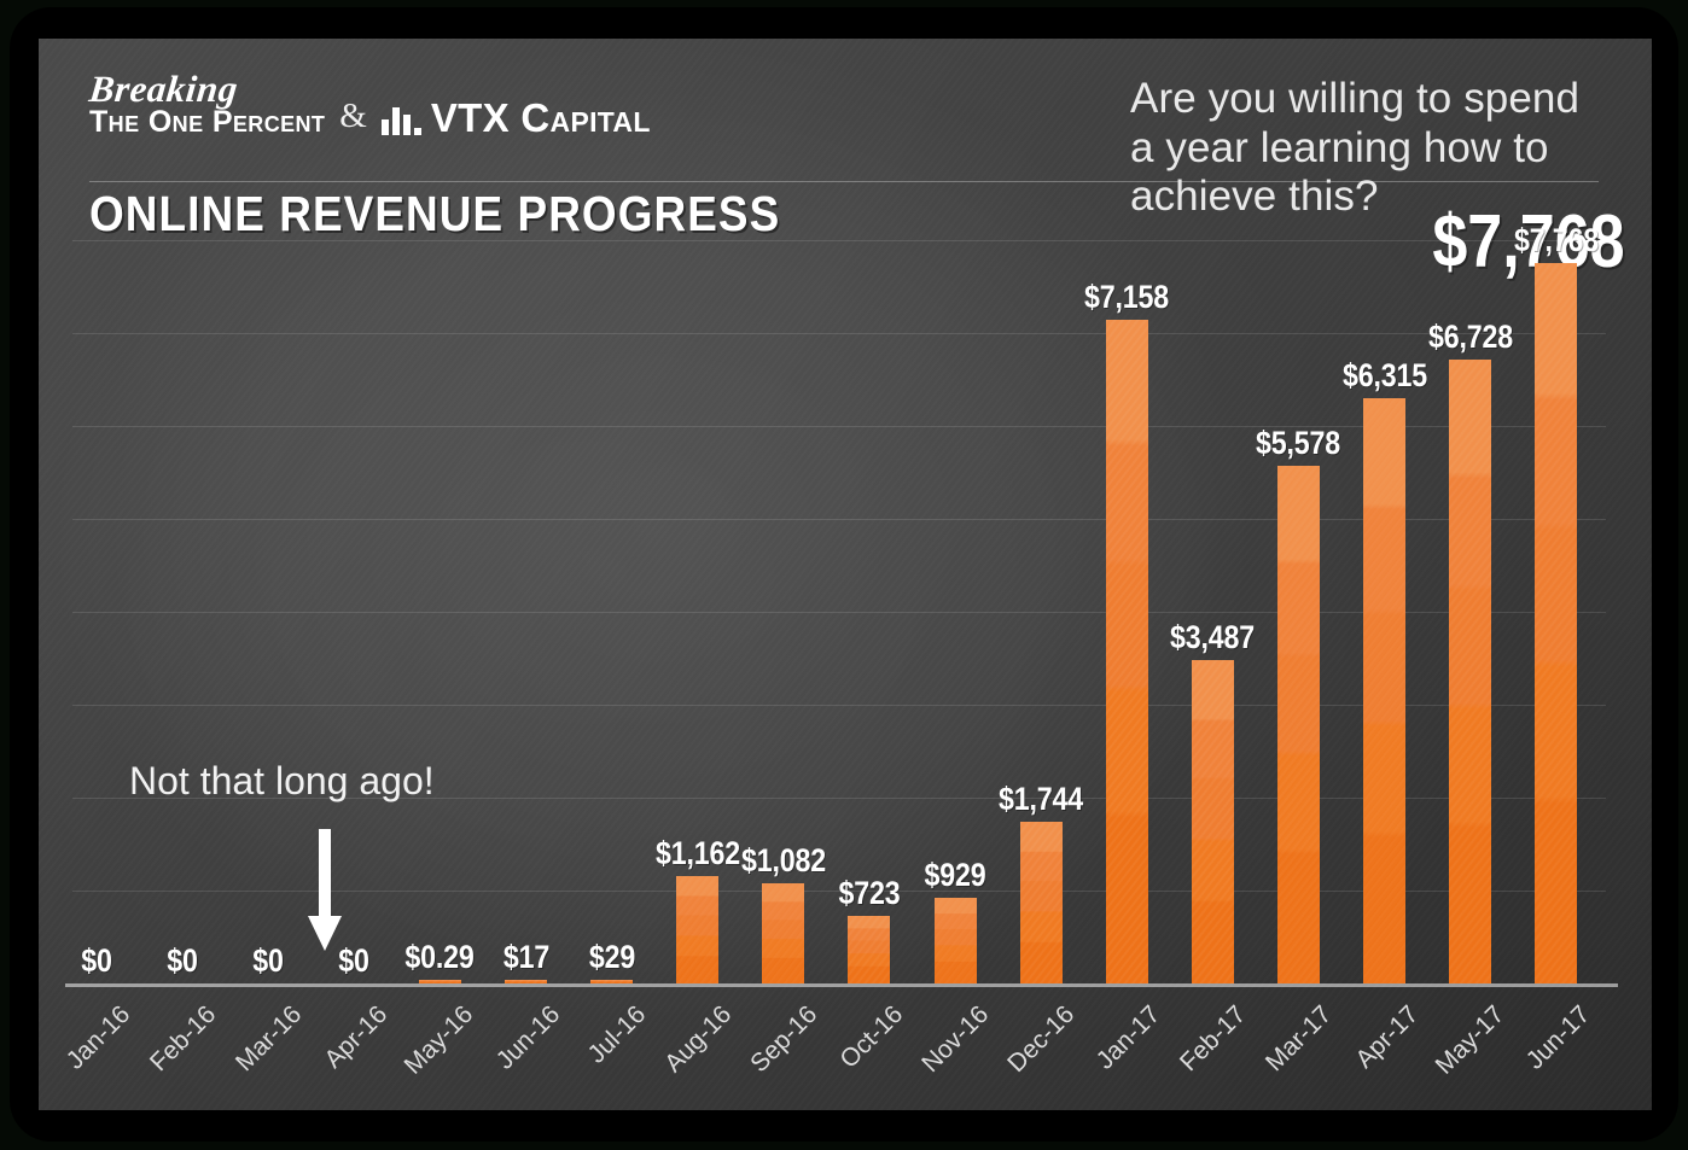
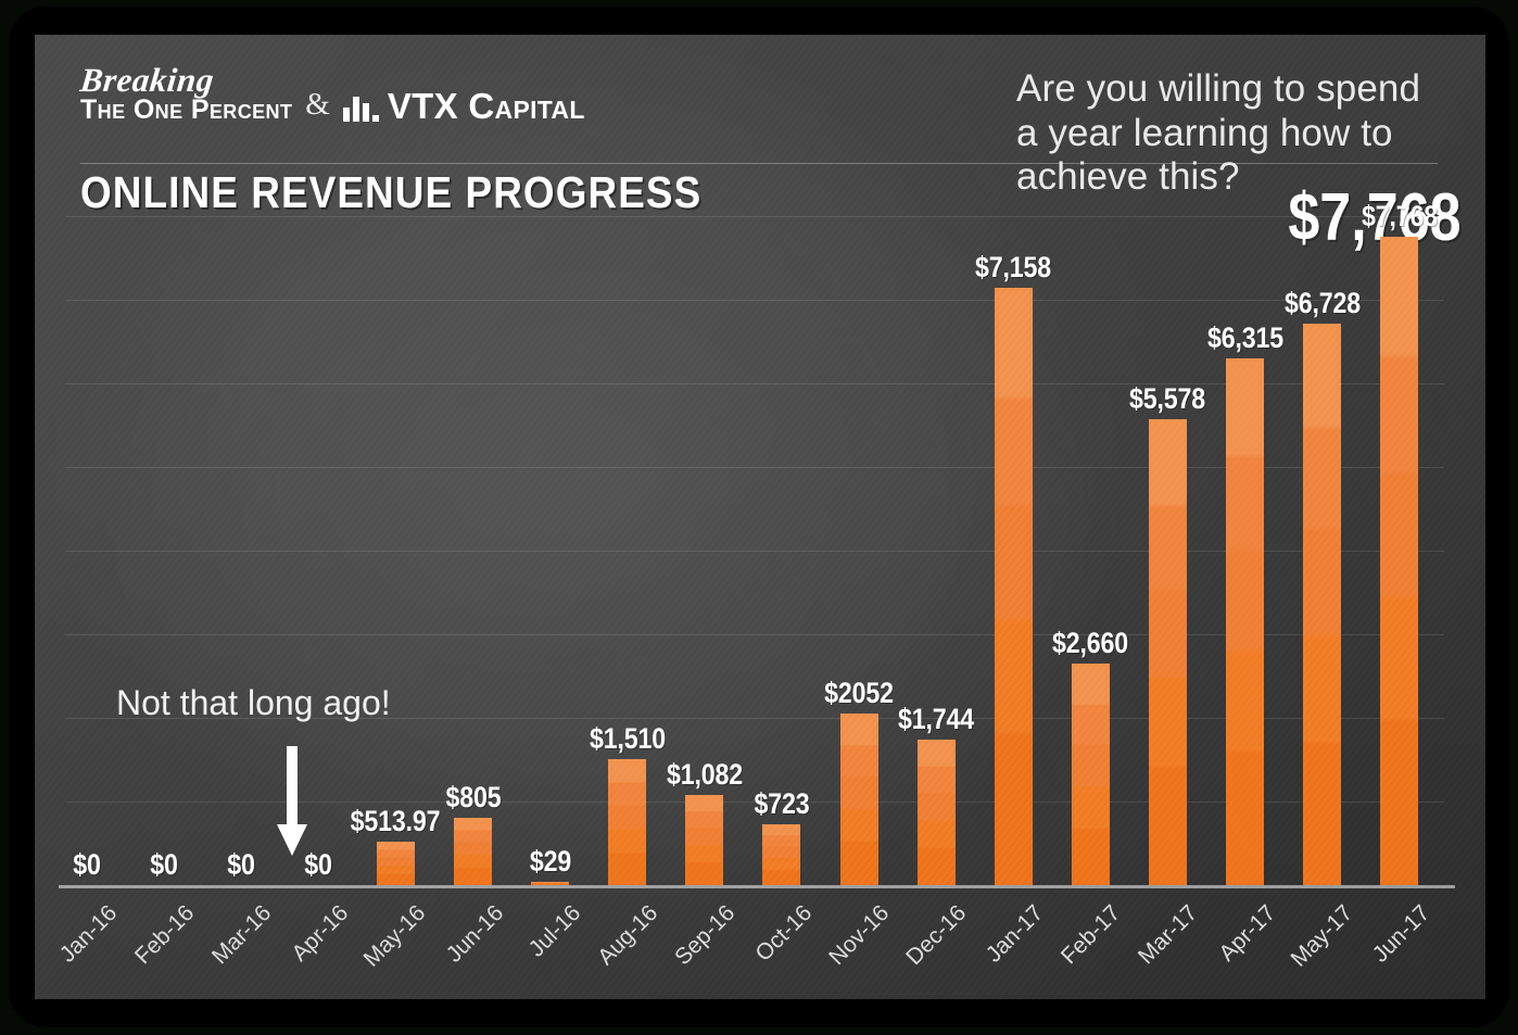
May-16: $0.29 -> $513.97
Jun-16: $17 -> $805
Aug-16: $1,162 -> $1,510
Nov-16: $929 -> $2052
Feb-17: $3,487 -> $2,660
